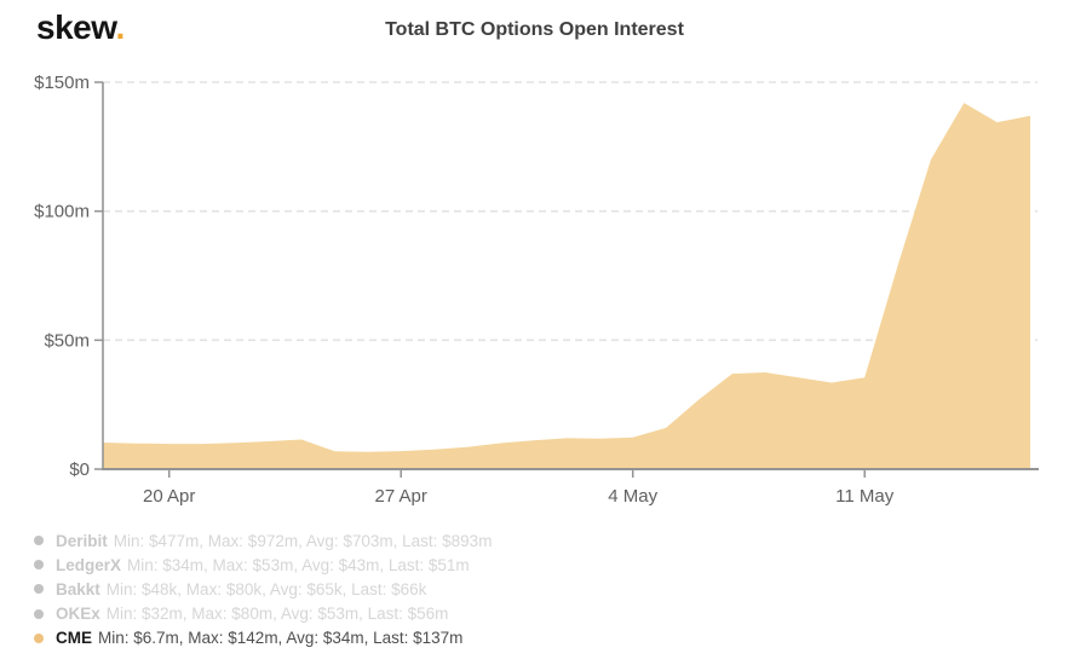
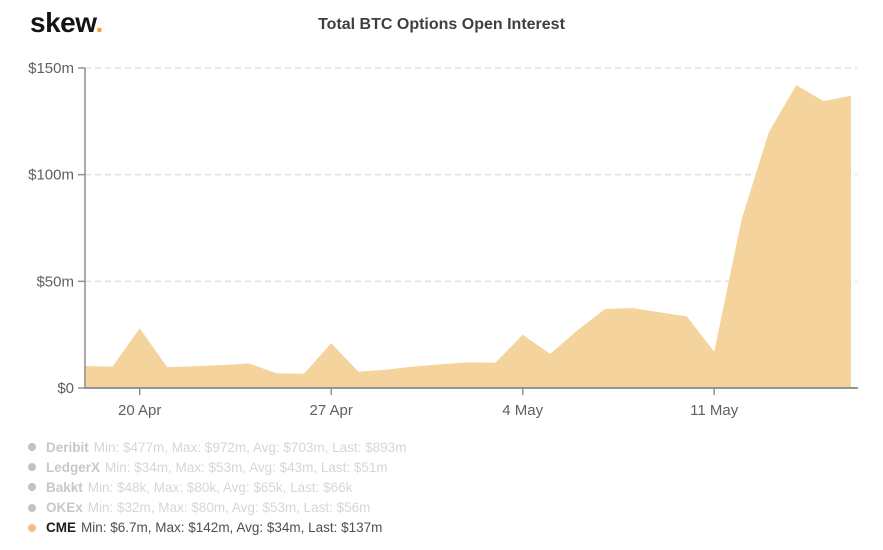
20 Apr: $10m -> $28m
27 Apr: $7m -> $21m
4 May: $12m -> $25m
11 May: $36m -> $17m
